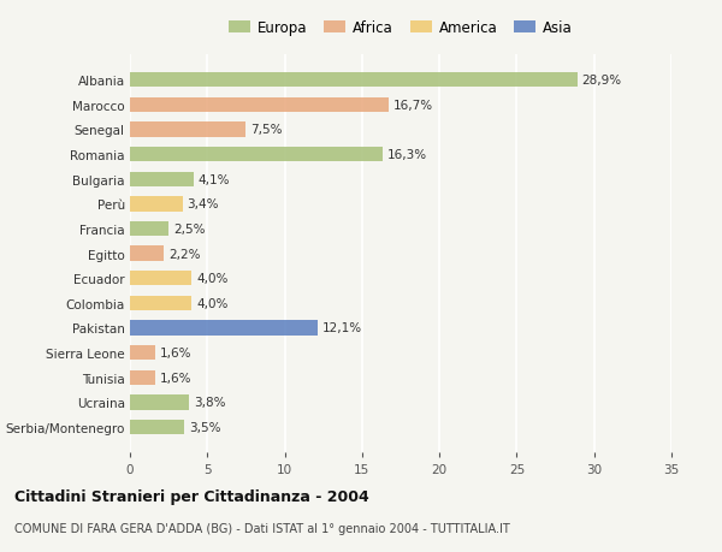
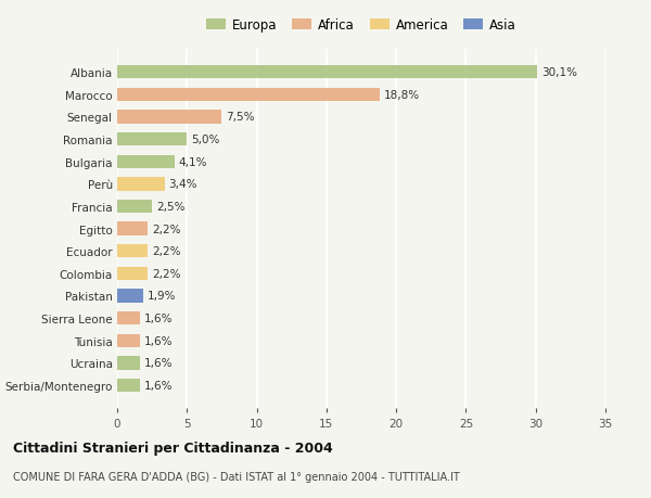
Albania: 28,9% -> 30,1%
Marocco: 16,7% -> 18,8%
Romania: 16,3% -> 5,0%
Ecuador: 4,0% -> 2,2%
Colombia: 4,0% -> 2,2%
Pakistan: 12,1% -> 1,9%
Ucraina: 3,8% -> 1,6%
Serbia/Montenegro: 3,5% -> 1,6%
